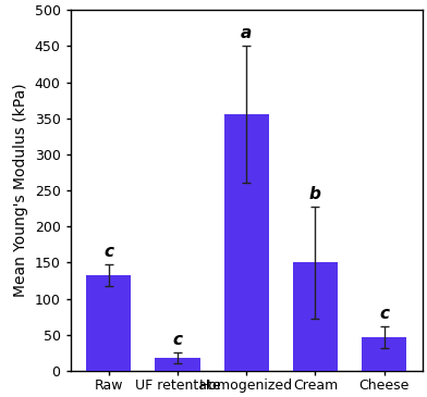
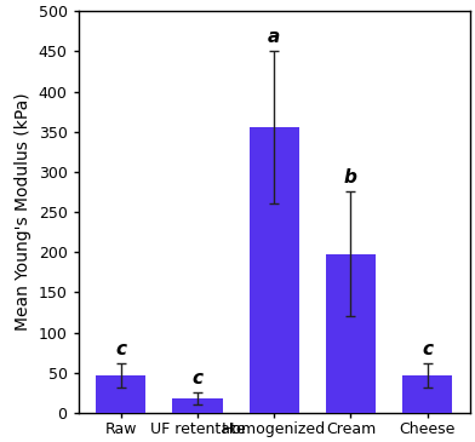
Raw: 132 -> 47
Cream: 150 -> 198
